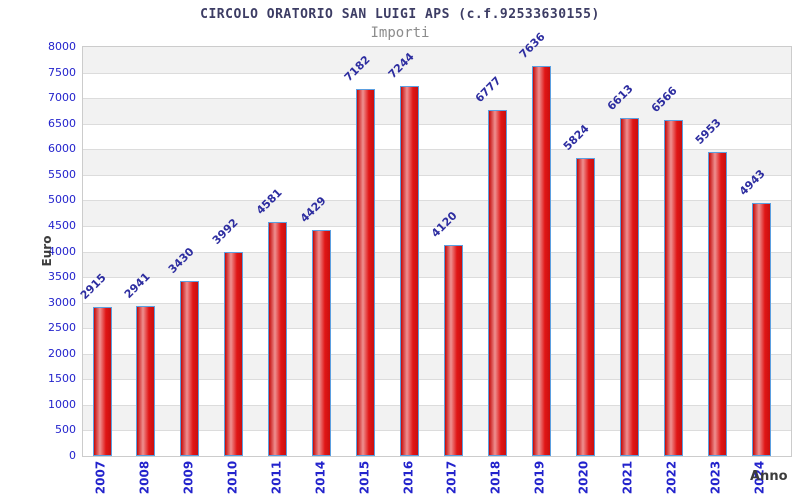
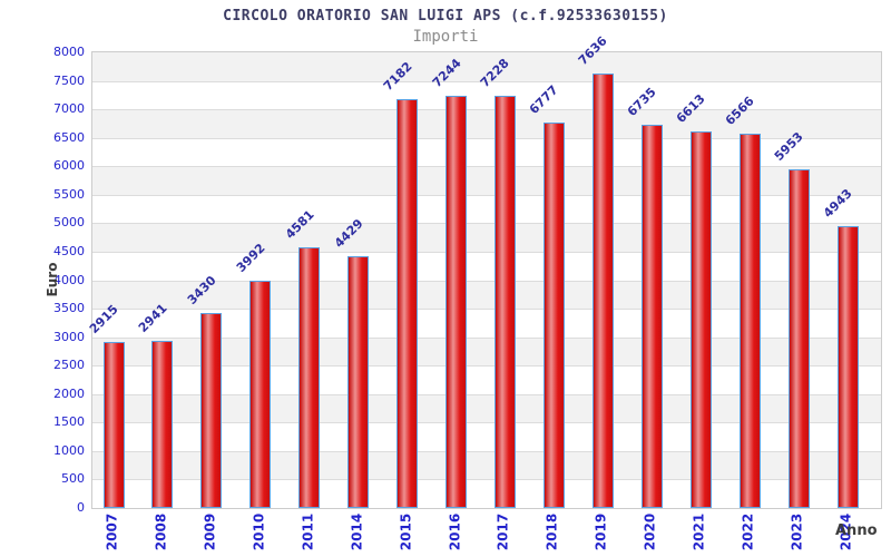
2017: 4120 -> 7228
2020: 5824 -> 6735
